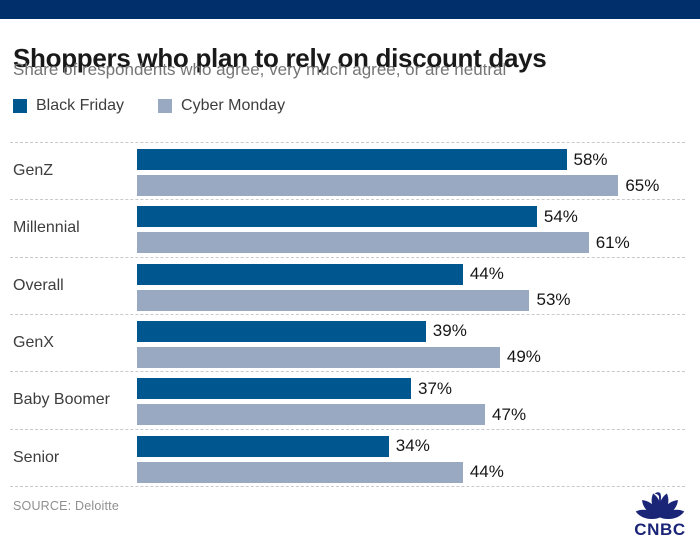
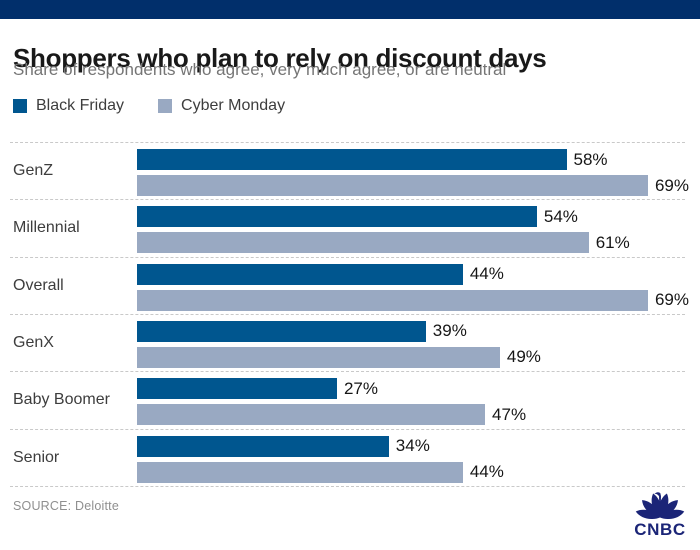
Cyber Monday/GenZ: 65% -> 69%
Cyber Monday/Overall: 53% -> 69%
Black Friday/Baby Boomer: 37% -> 27%
